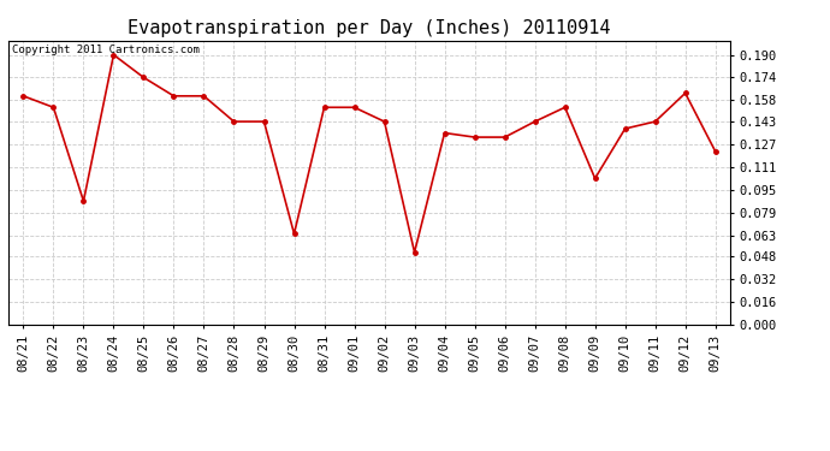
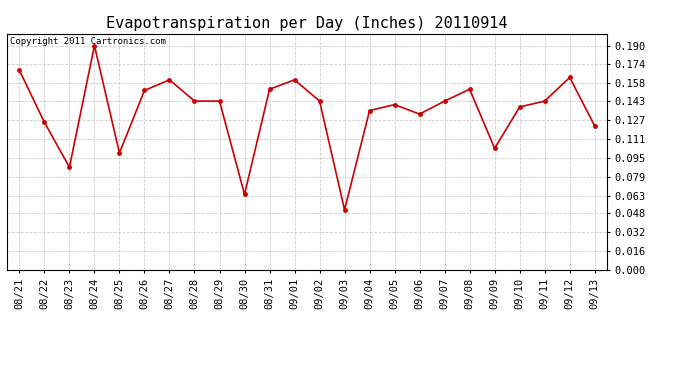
08/21: 0.161 -> 0.169
08/22: 0.153 -> 0.125
08/25: 0.174 -> 0.099
08/26: 0.161 -> 0.152
09/01: 0.153 -> 0.161
09/05: 0.132 -> 0.140
